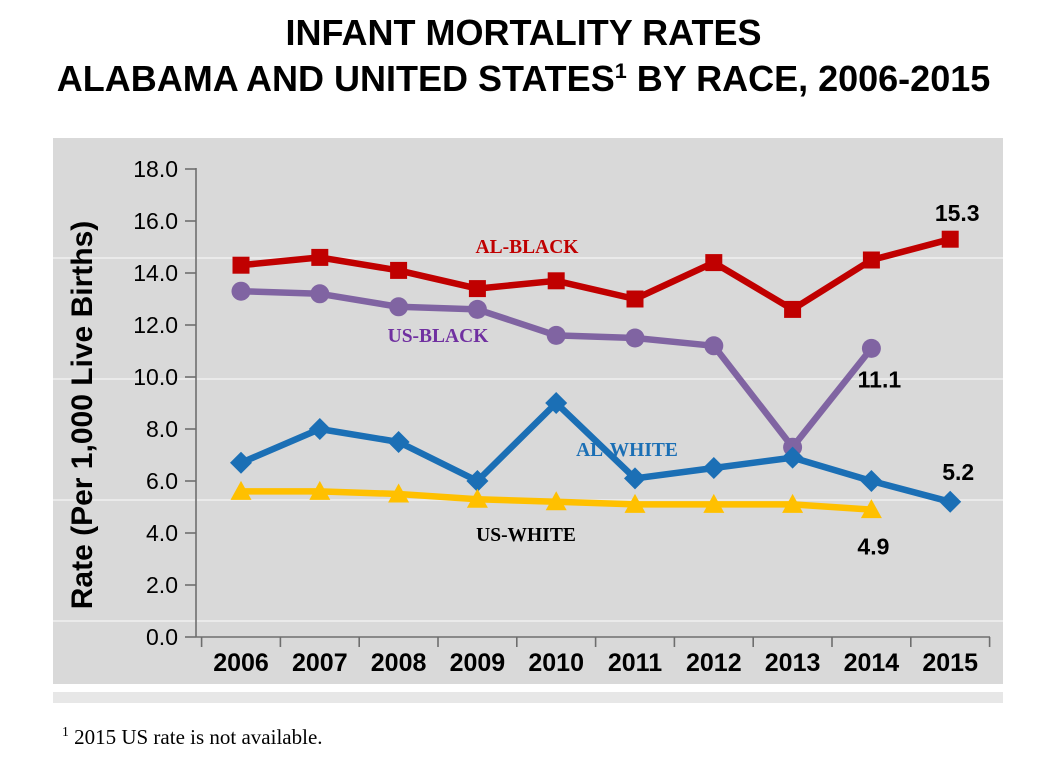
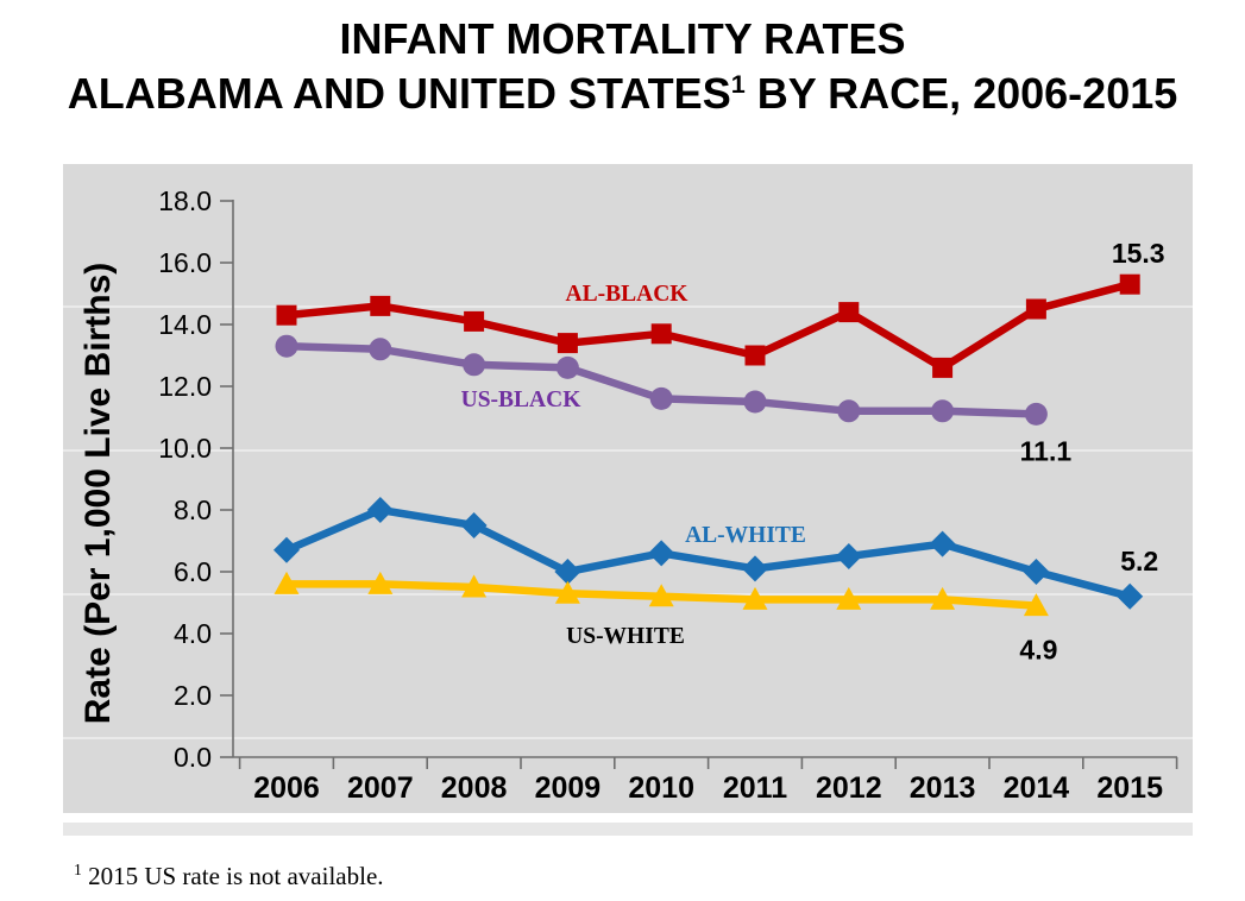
AL-WHITE/2010: 9.0 -> 6.6
US-BLACK/2013: 7.3 -> 11.2
